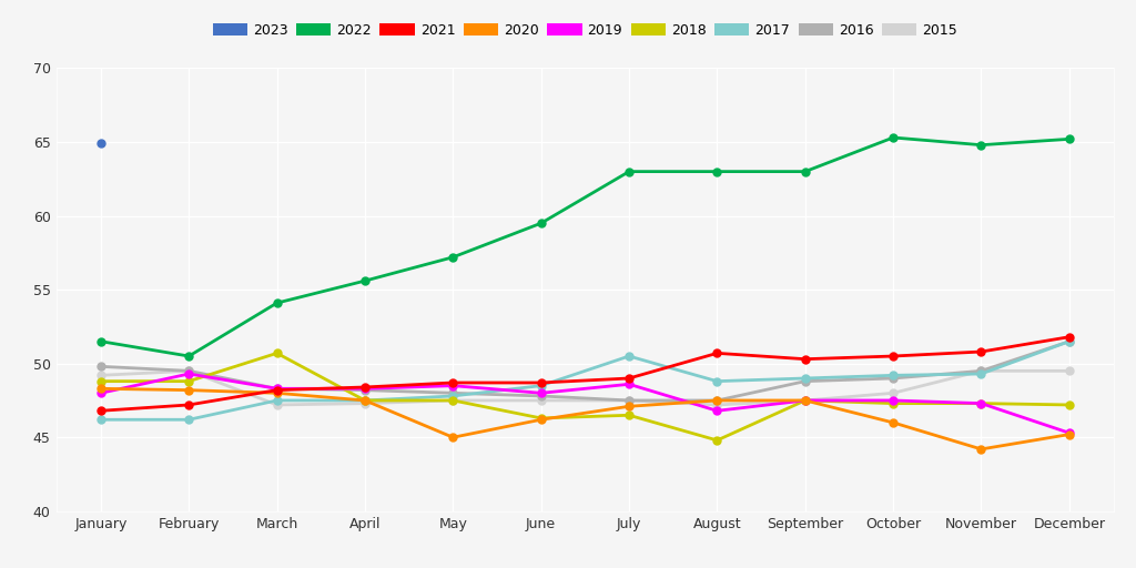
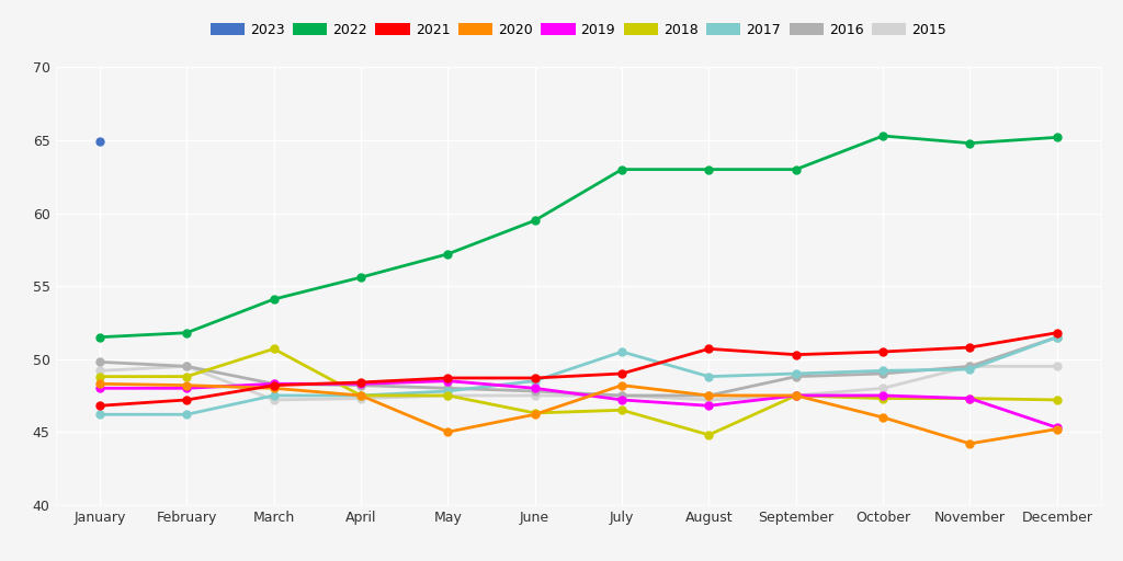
2022/February: 50.5 -> 51.8
2019/February: 49.3 -> 48.0
2020/July: 47.1 -> 48.2
2019/July: 48.6 -> 47.2
